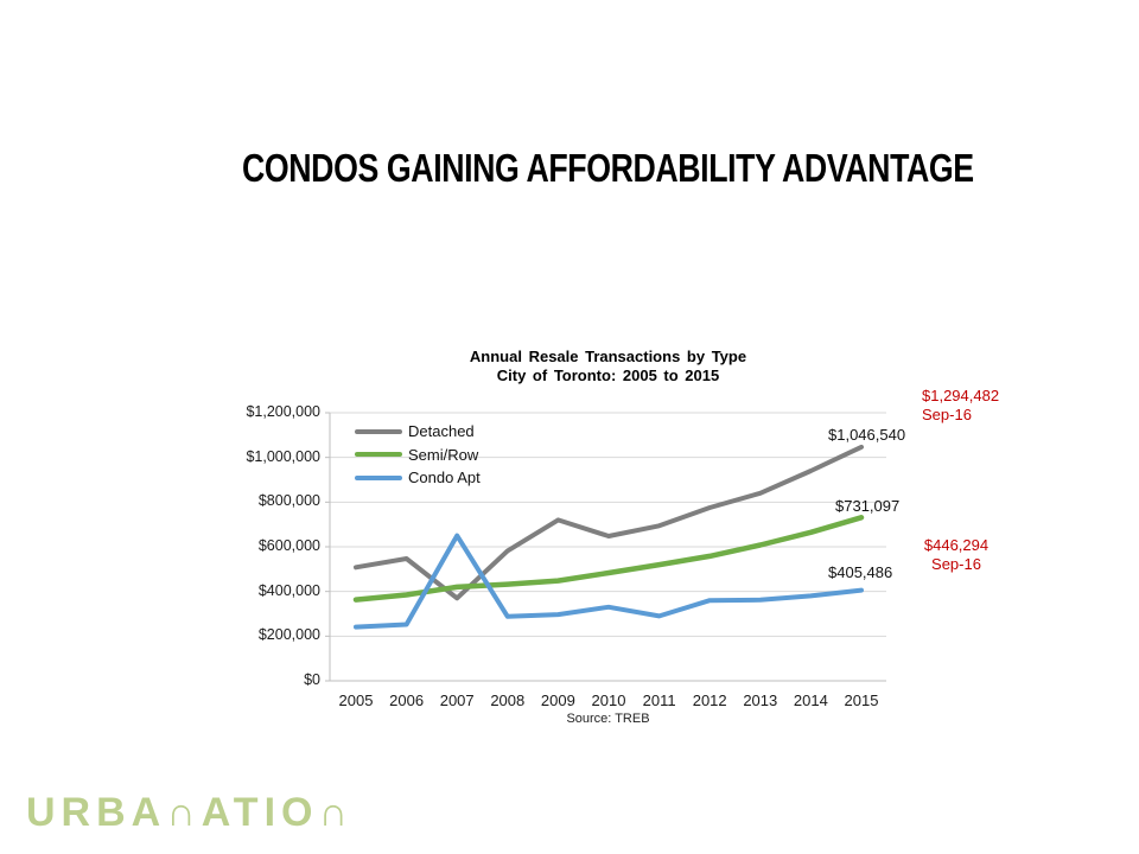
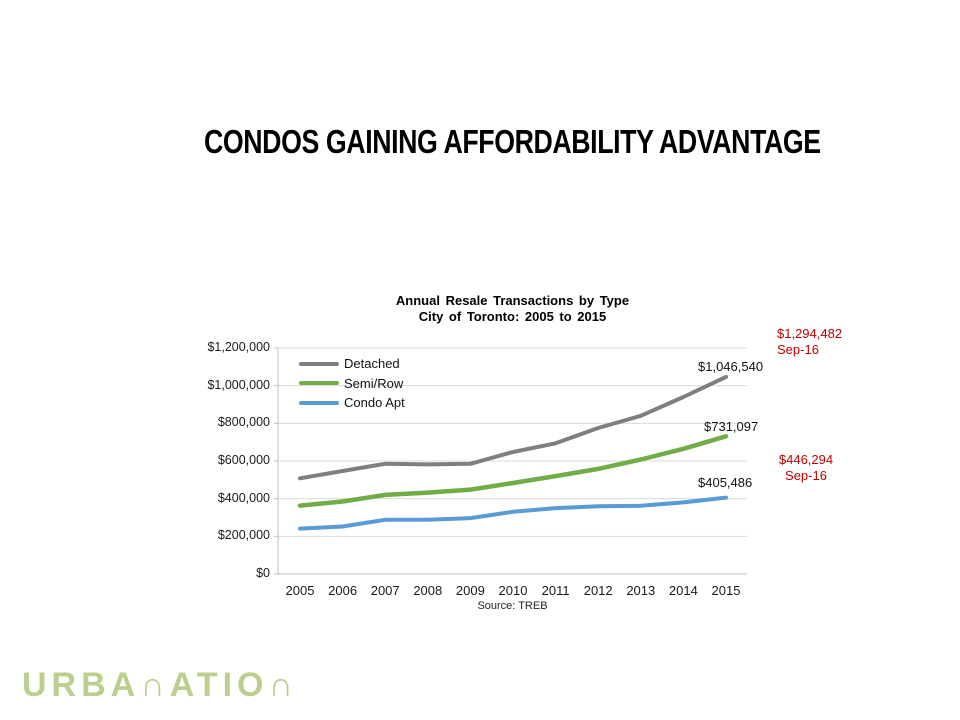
Detached/2007: $370000 -> $580000
Condo Apt/2007: $650000 -> $290000
Detached/2009: $720000 -> $580000
Condo Apt/2011: $290000 -> $350000
